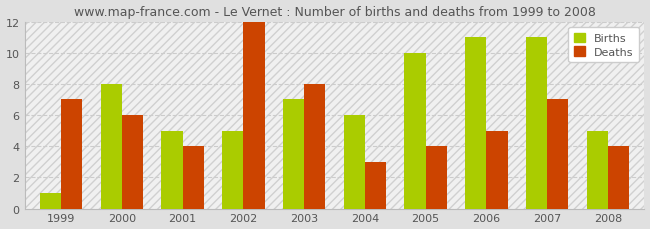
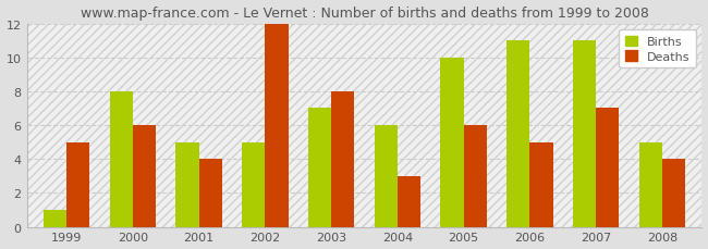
Deaths/1999: 7 -> 5
Deaths/2005: 4 -> 6
